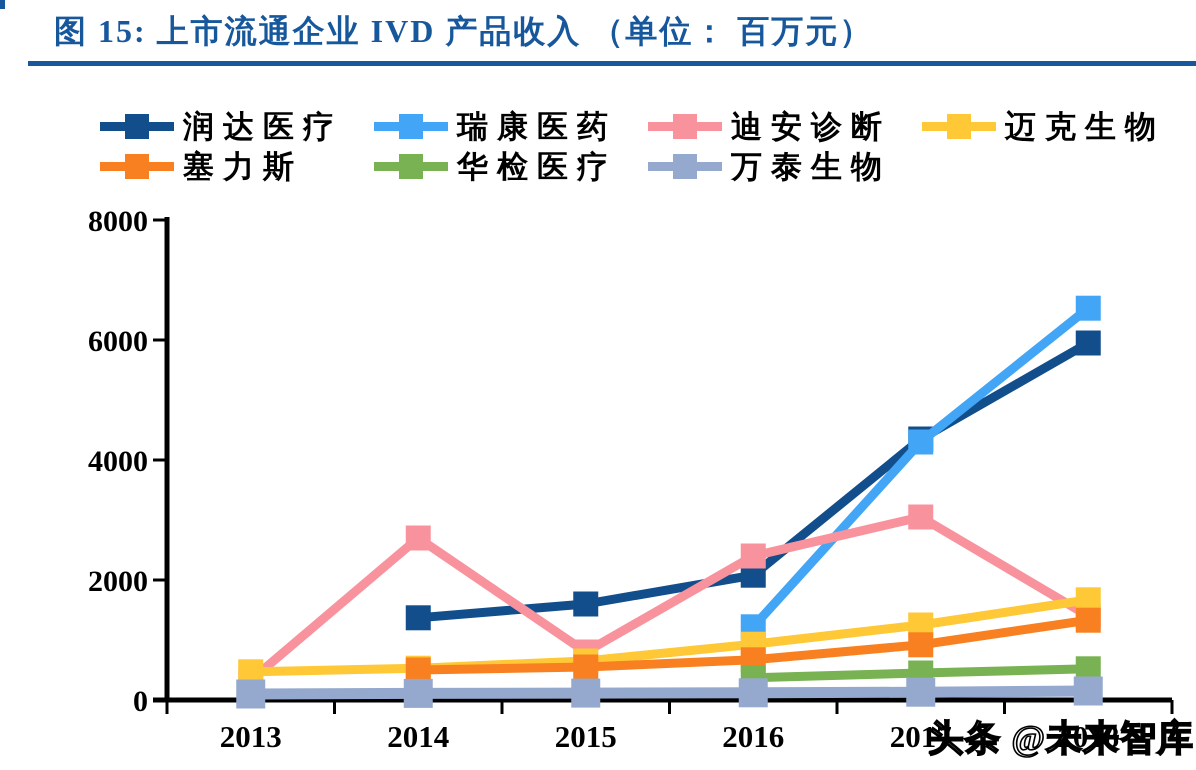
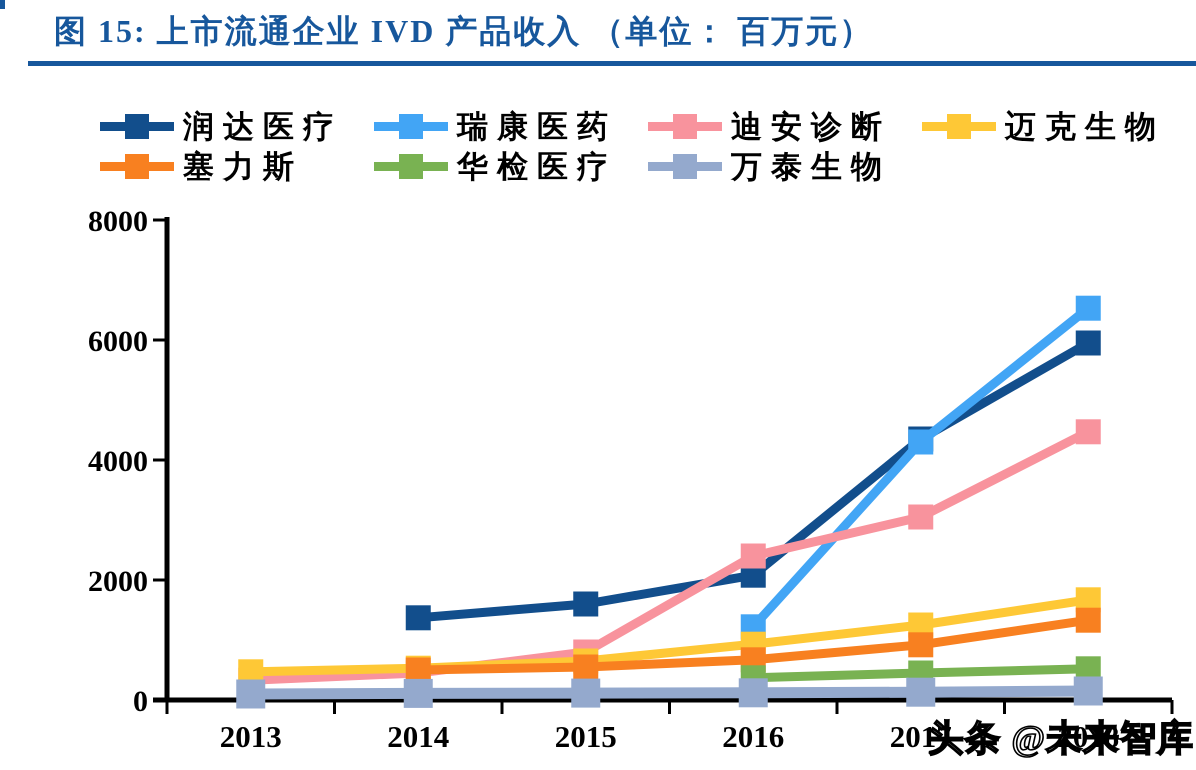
迪安诊断/2014: 2700 -> 400
迪安诊断/2018: 1400 -> 4500
